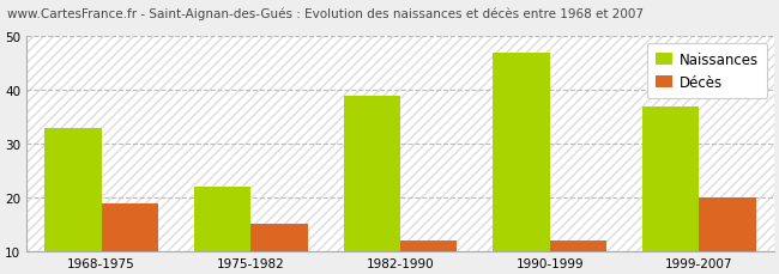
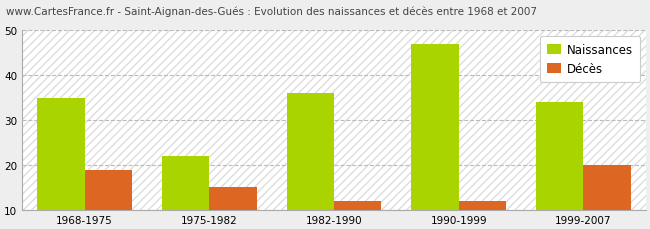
Naissances/1968-1975: 33 -> 35
Naissances/1982-1990: 39 -> 36
Naissances/1999-2007: 37 -> 34
